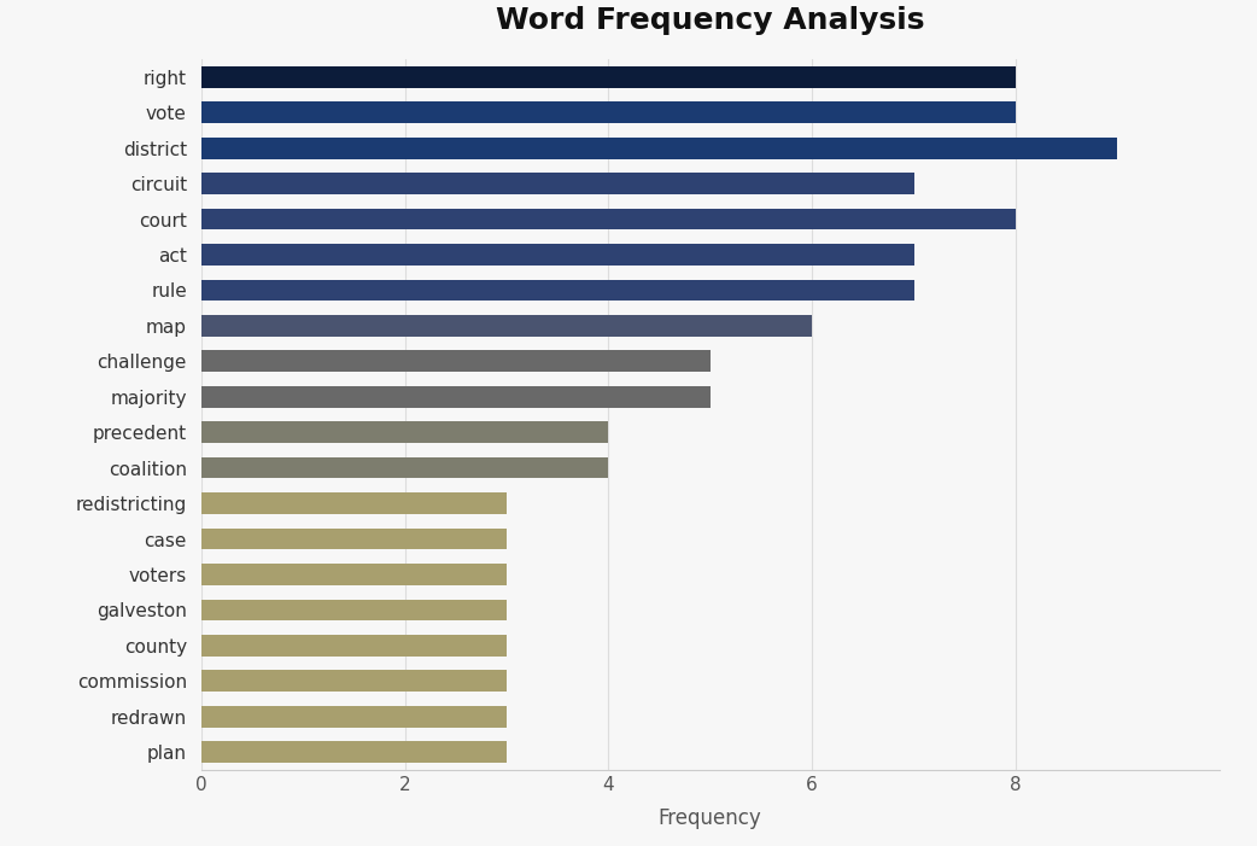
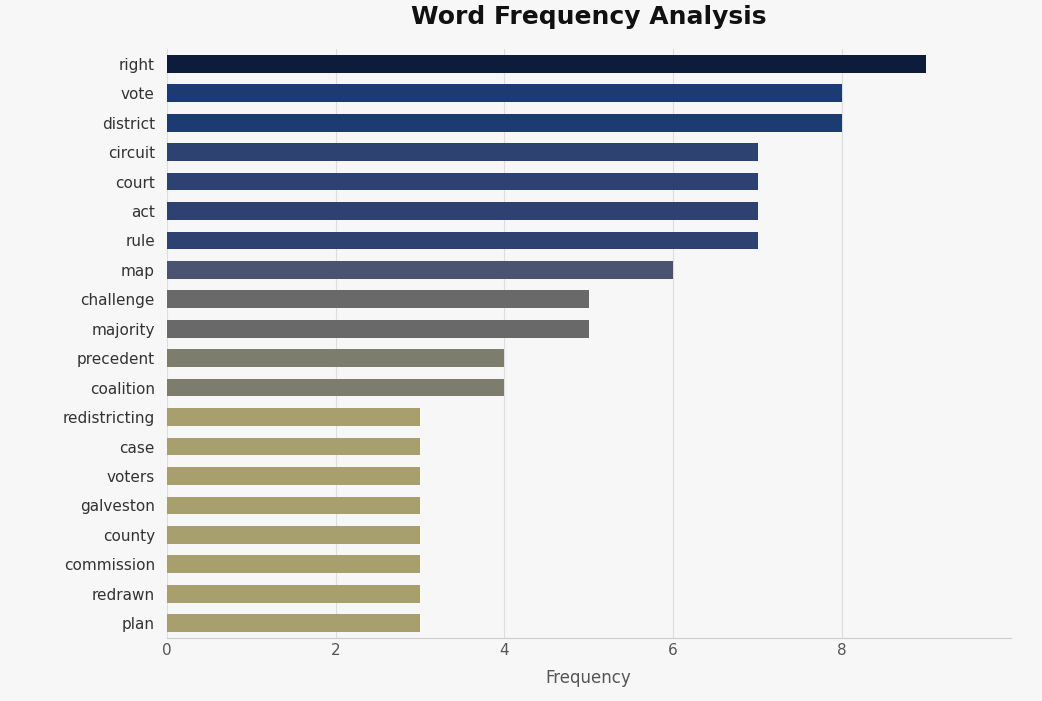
right: 8 -> 9
district: 9 -> 8
court: 8 -> 7
